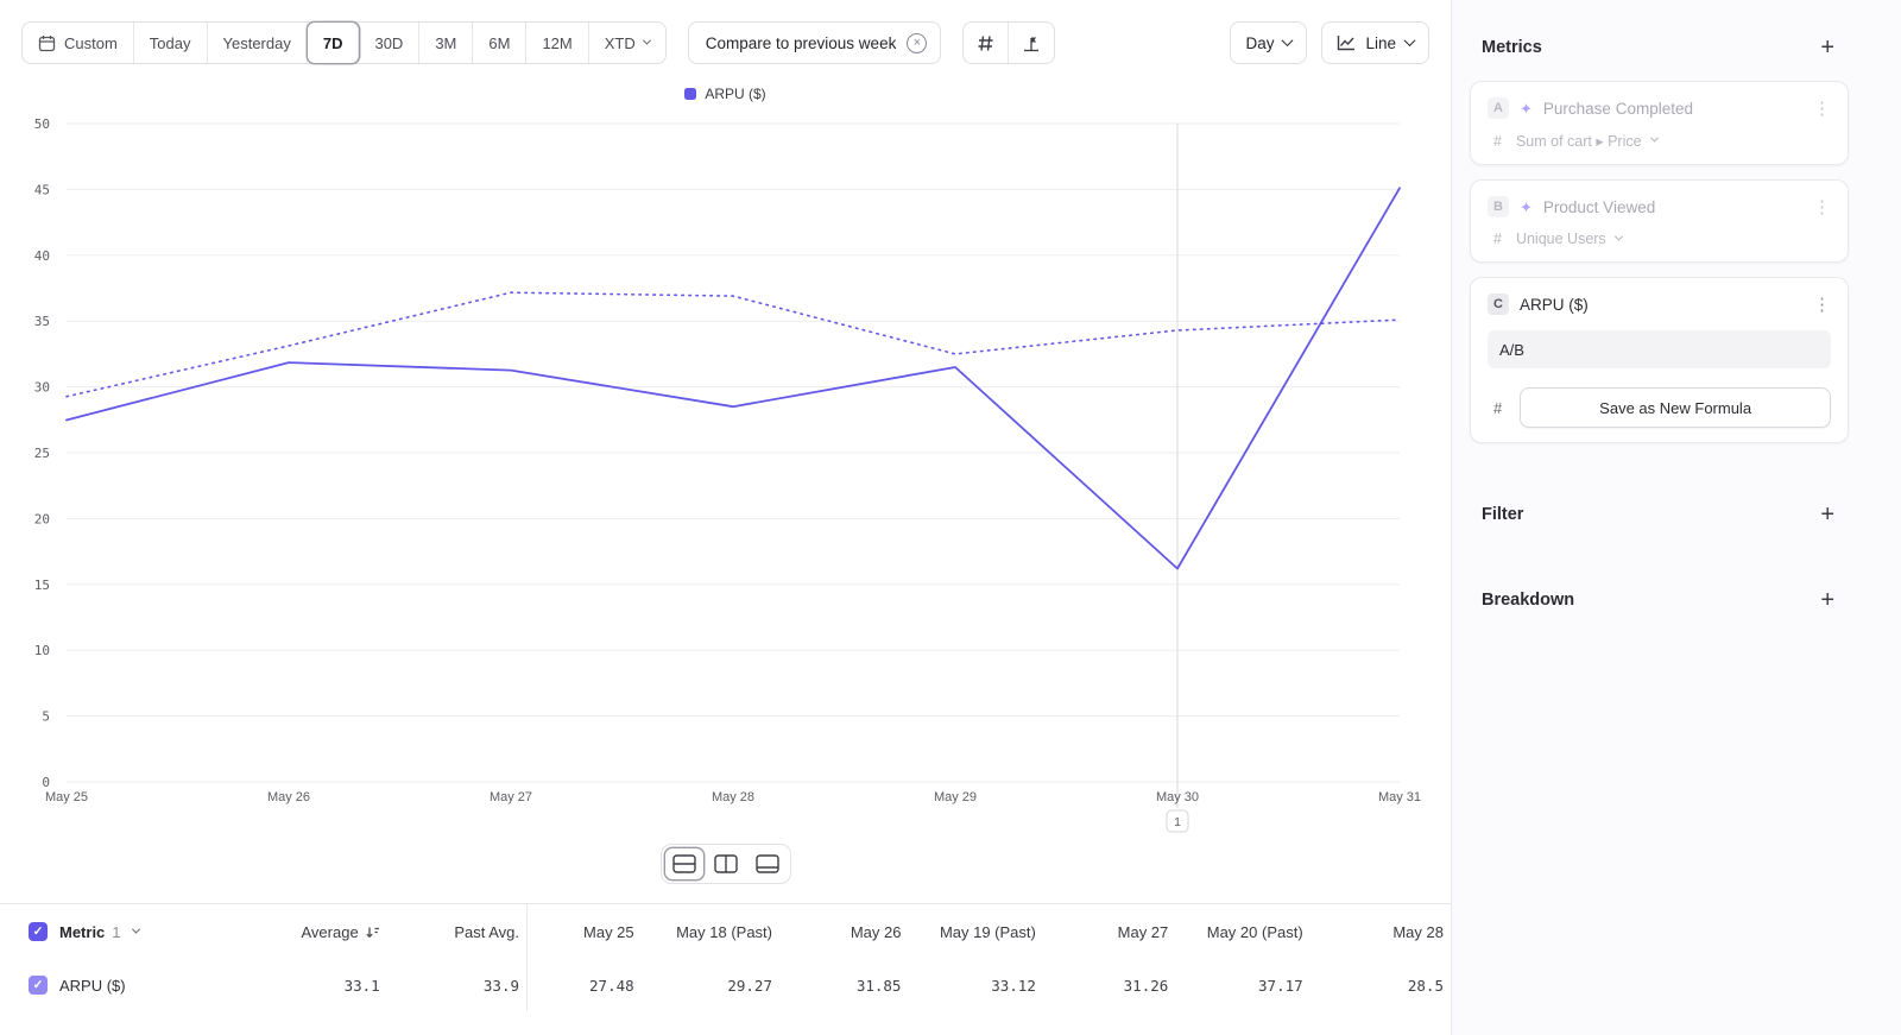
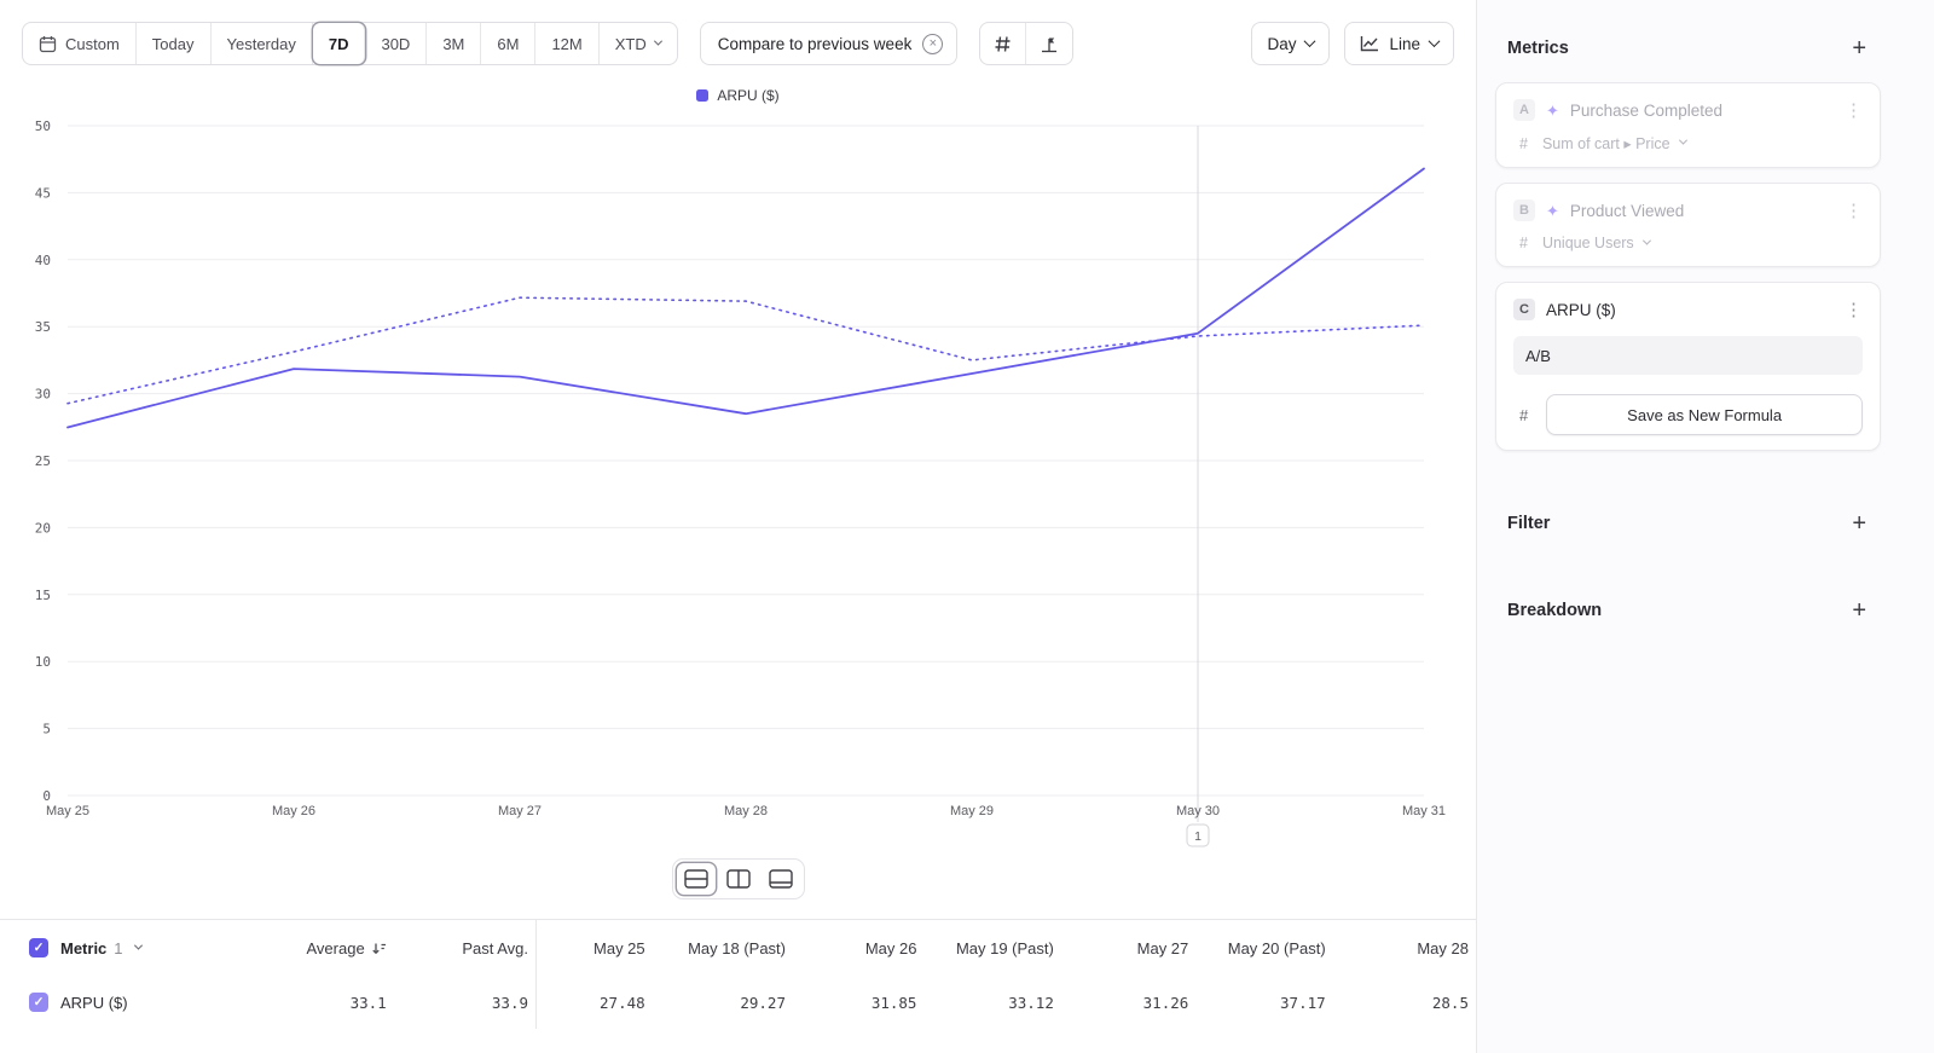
ARPU ($)/May 30: 16.2 -> 34.5
ARPU ($)/May 31: 45.1 -> 46.8
